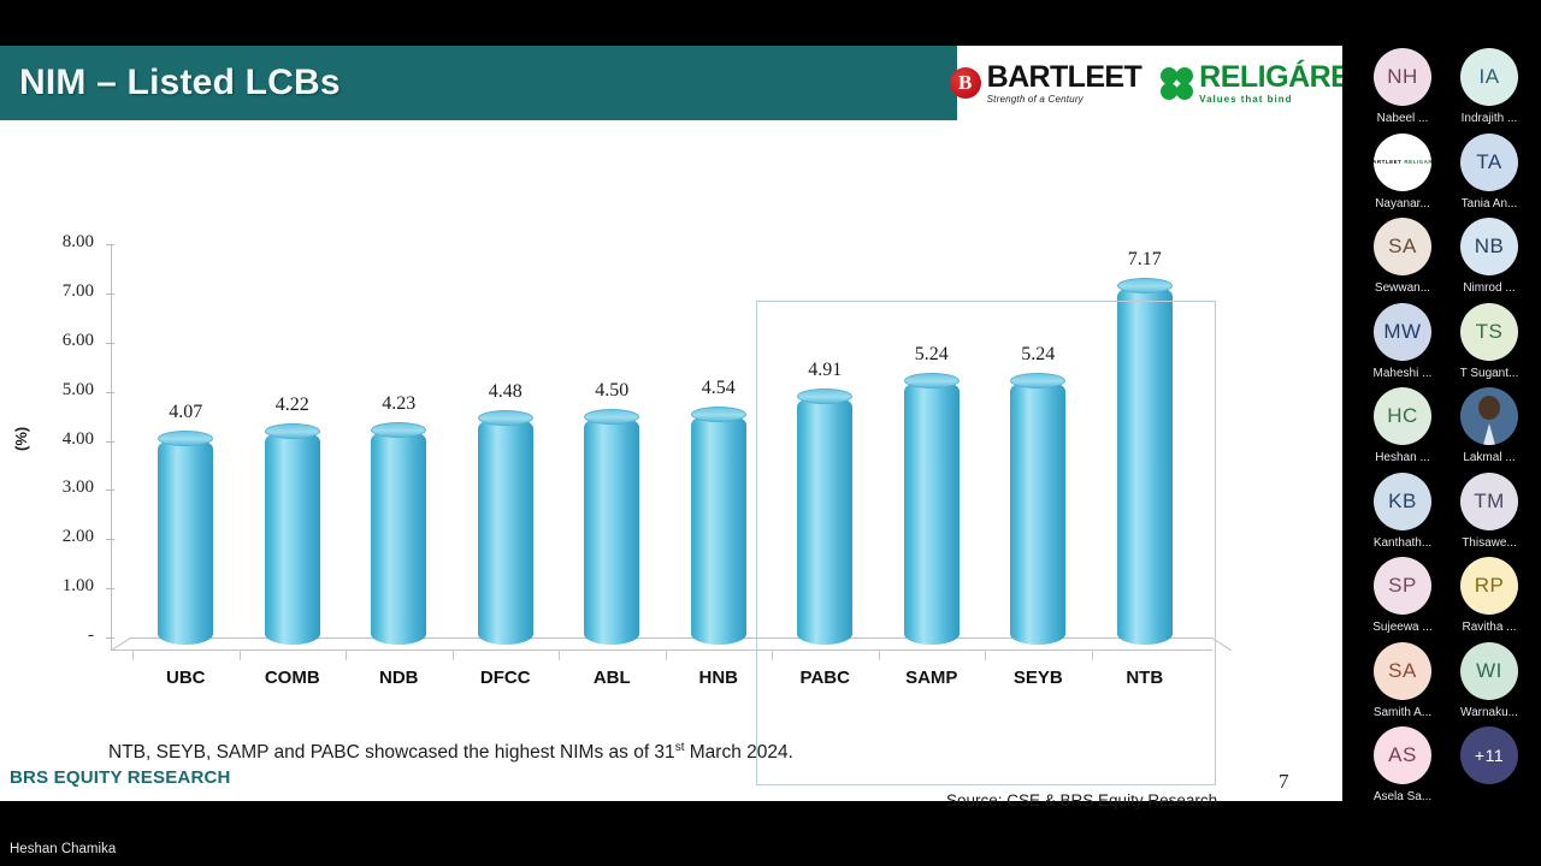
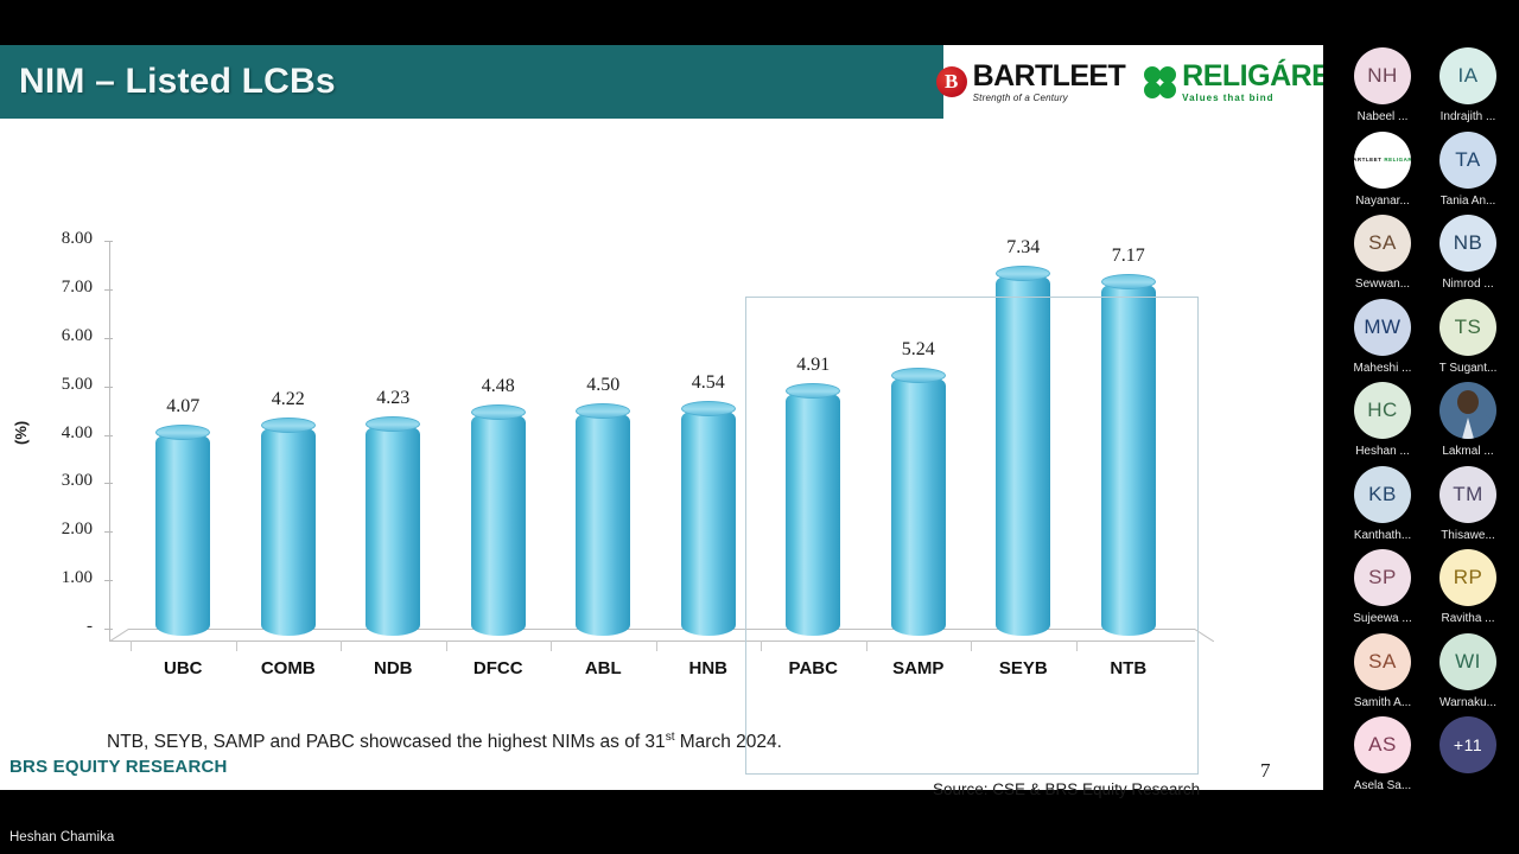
SEYB: 5.24 -> 7.34
